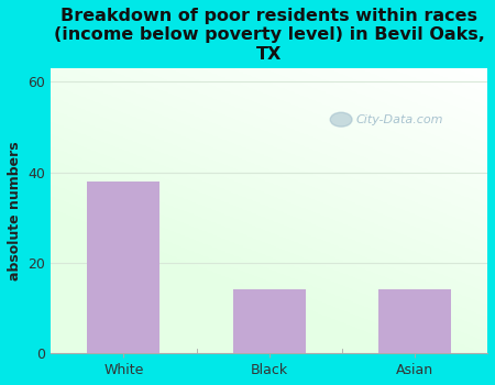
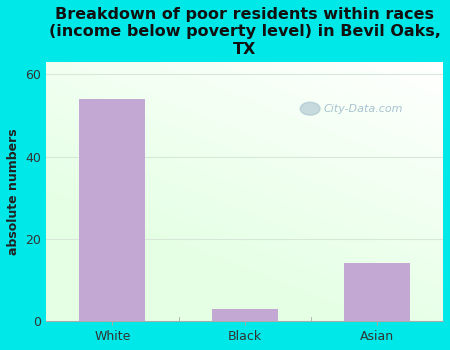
White: 38 -> 54
Black: 14 -> 3
